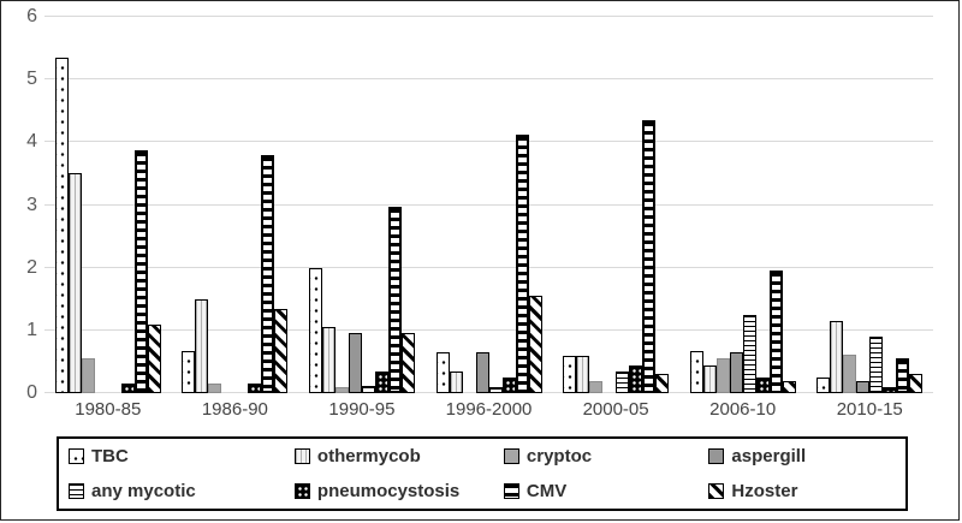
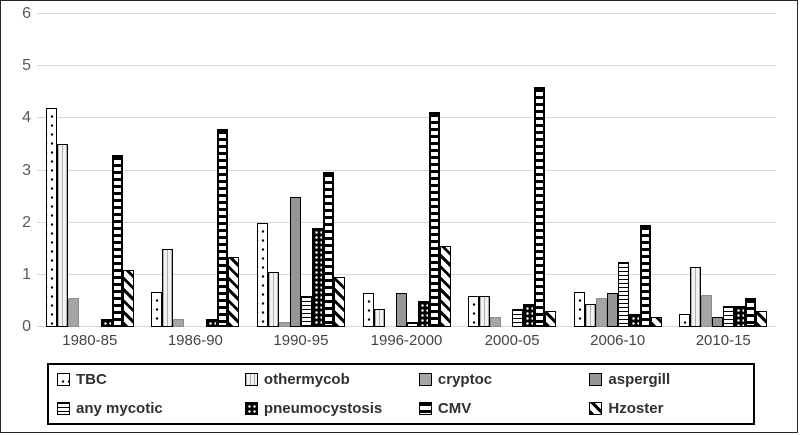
TBC/1980-85: 5.3 -> 4.2
CMV/1980-85: 3.9 -> 3.3
aspergill/1990-95: 0.9 -> 2.5
any mycotic/1990-95: 0.1 -> 0.6
pneumocystosis/1990-95: 0.3 -> 1.9
pneumocystosis/1996-2000: 0.2 -> 0.5
CMV/2000-05: 4.3 -> 4.6
any mycotic/2010-15: 0.9 -> 0.4
pneumocystosis/2010-15: 0.1 -> 0.4
